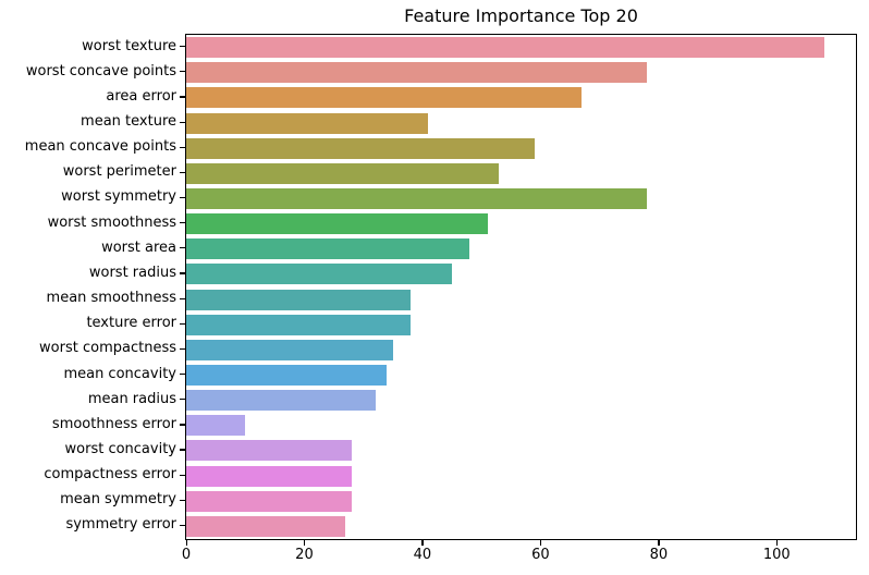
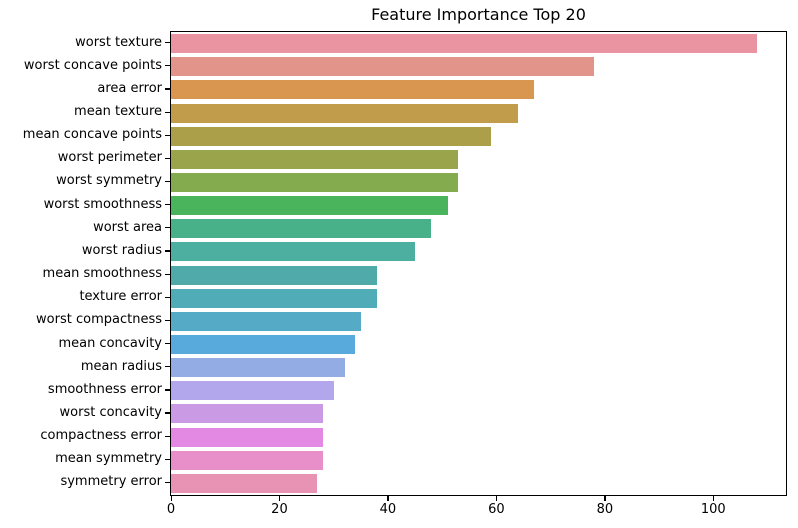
mean texture: 41 -> 64
worst symmetry: 78 -> 53
smoothness error: 10 -> 30
